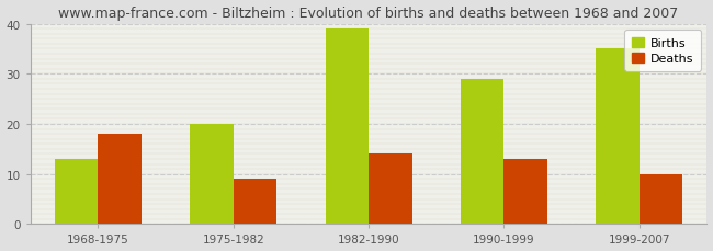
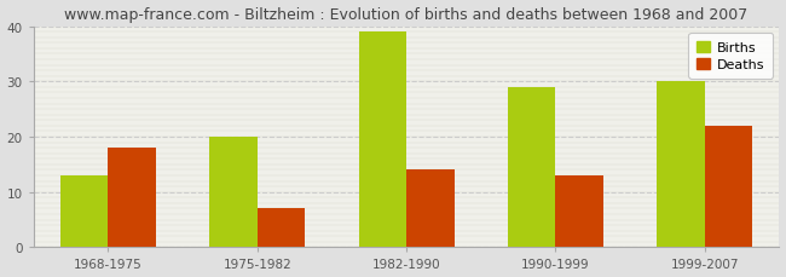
Deaths/1975-1982: 9 -> 7
Births/1999-2007: 35 -> 30
Deaths/1999-2007: 10 -> 22
